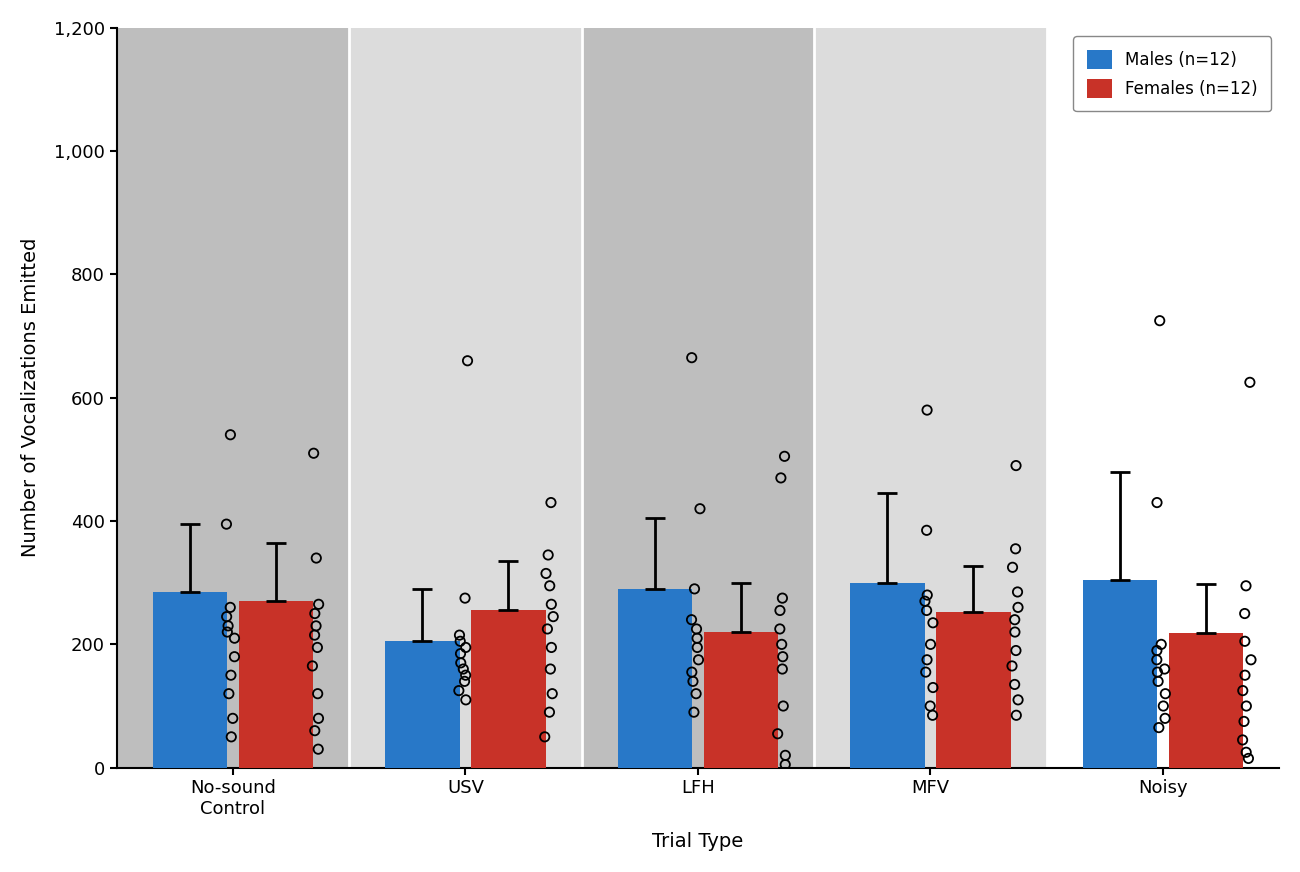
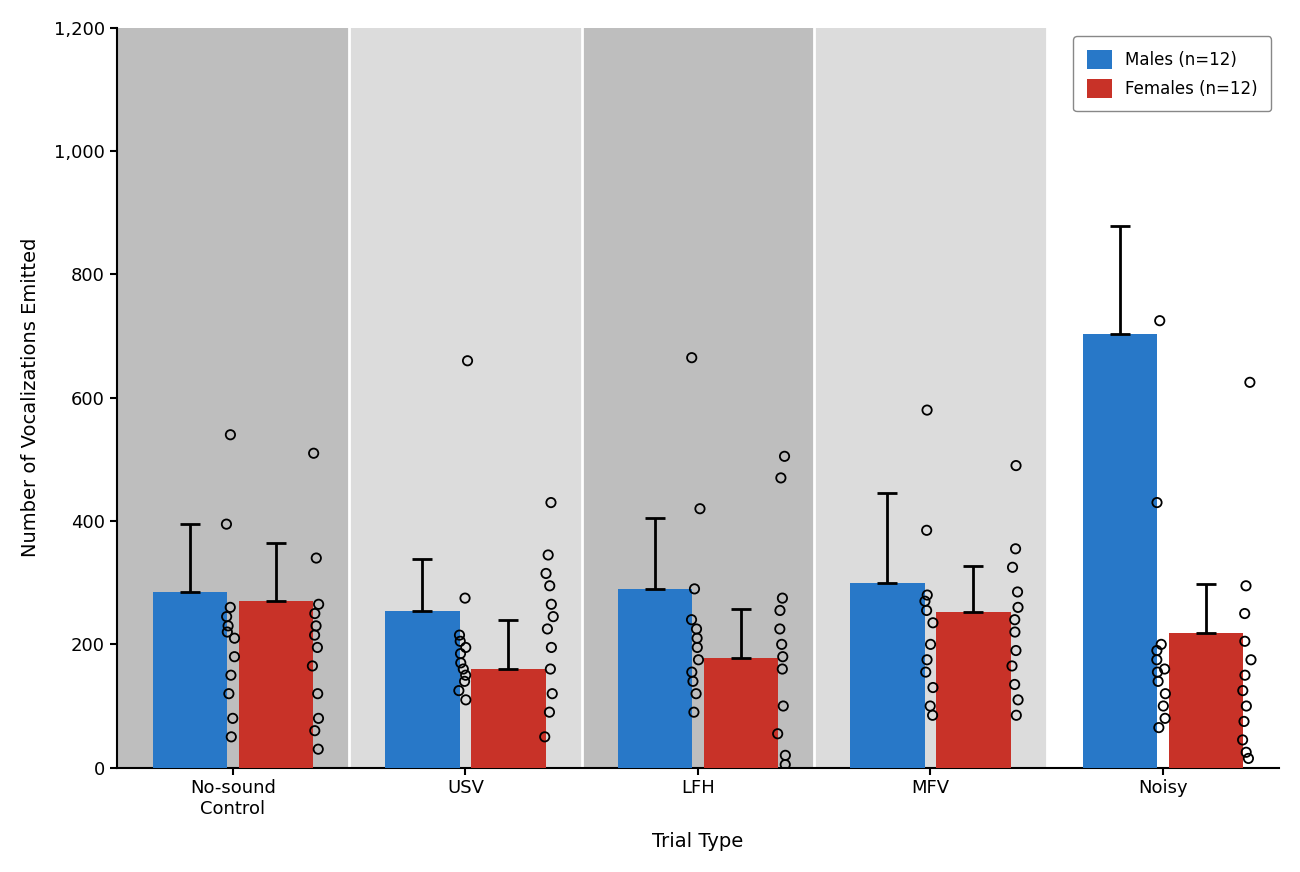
Males (n=12)/USV: 205 -> 254
Females (n=12)/USV: 255 -> 160
Females (n=12)/LFH: 220 -> 178
Males (n=12)/Noisy: 305 -> 704
